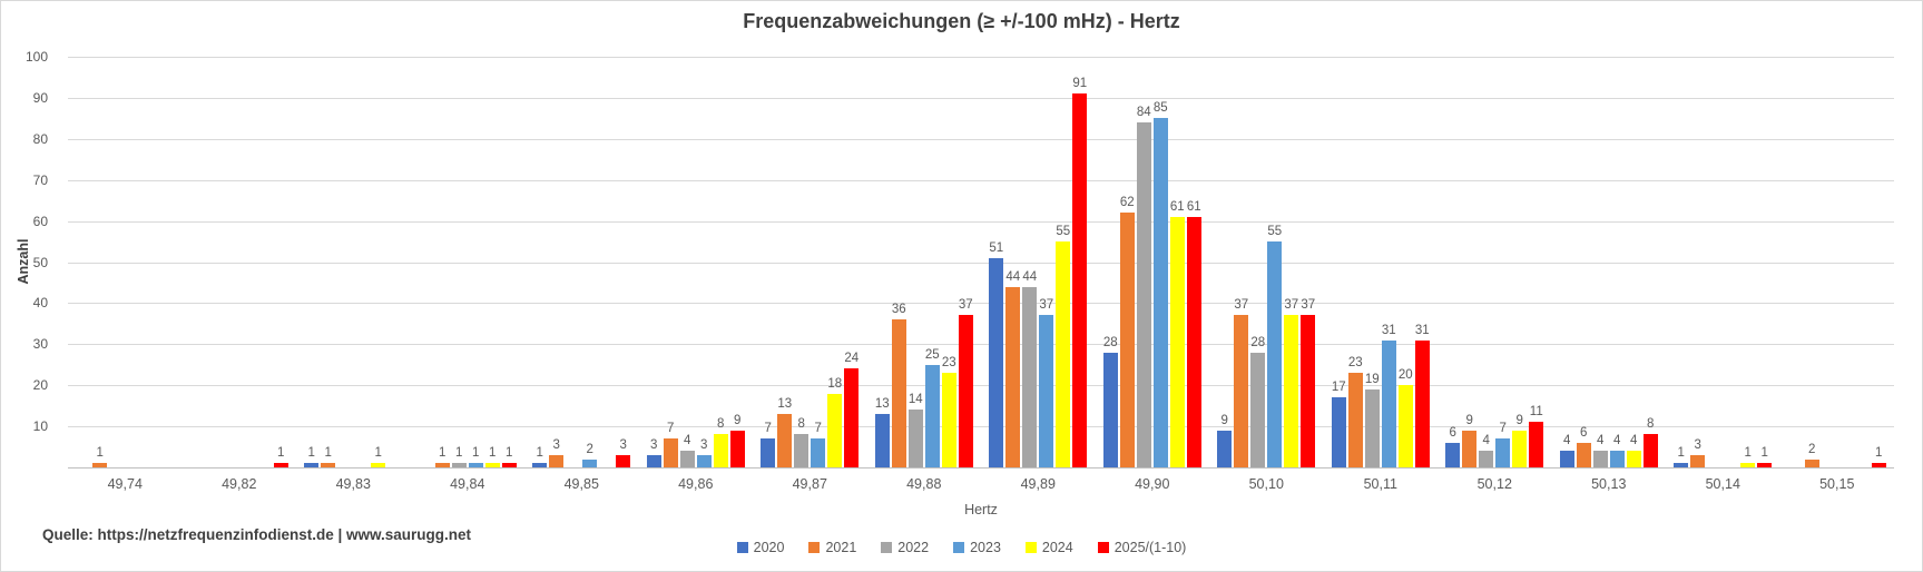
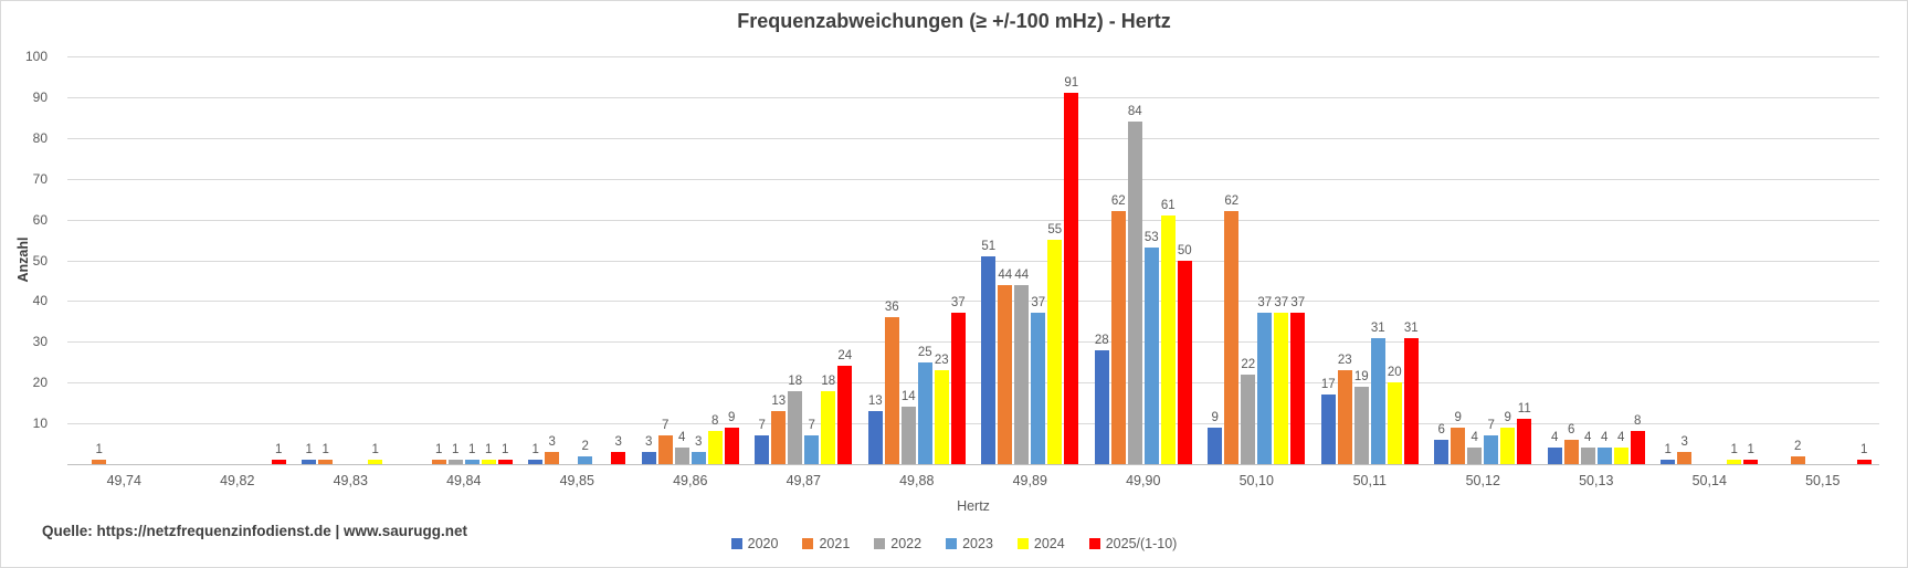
2022/49,87: 8 -> 18
2023/49,90: 85 -> 53
2025/(1-10)/49,90: 61 -> 50
2021/50,10: 37 -> 62
2022/50,10: 28 -> 22
2023/50,10: 55 -> 37
